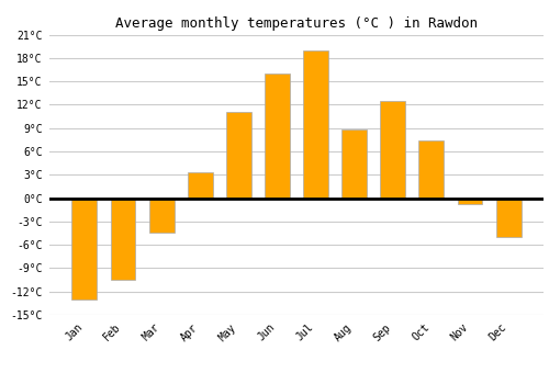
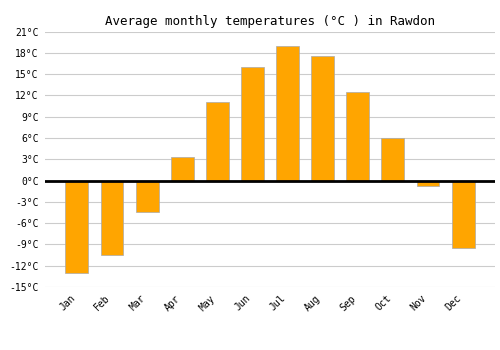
Aug: 8.8°C -> 17.5°C
Oct: 7.4°C -> 6.0°C
Dec: -5.0°C -> -9.5°C
